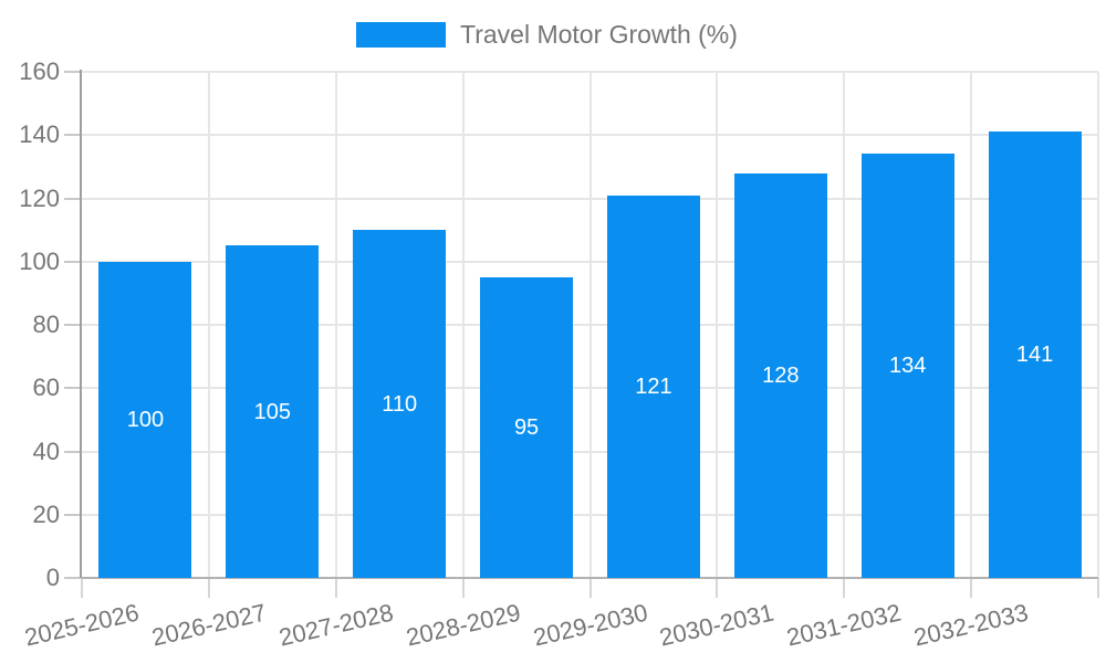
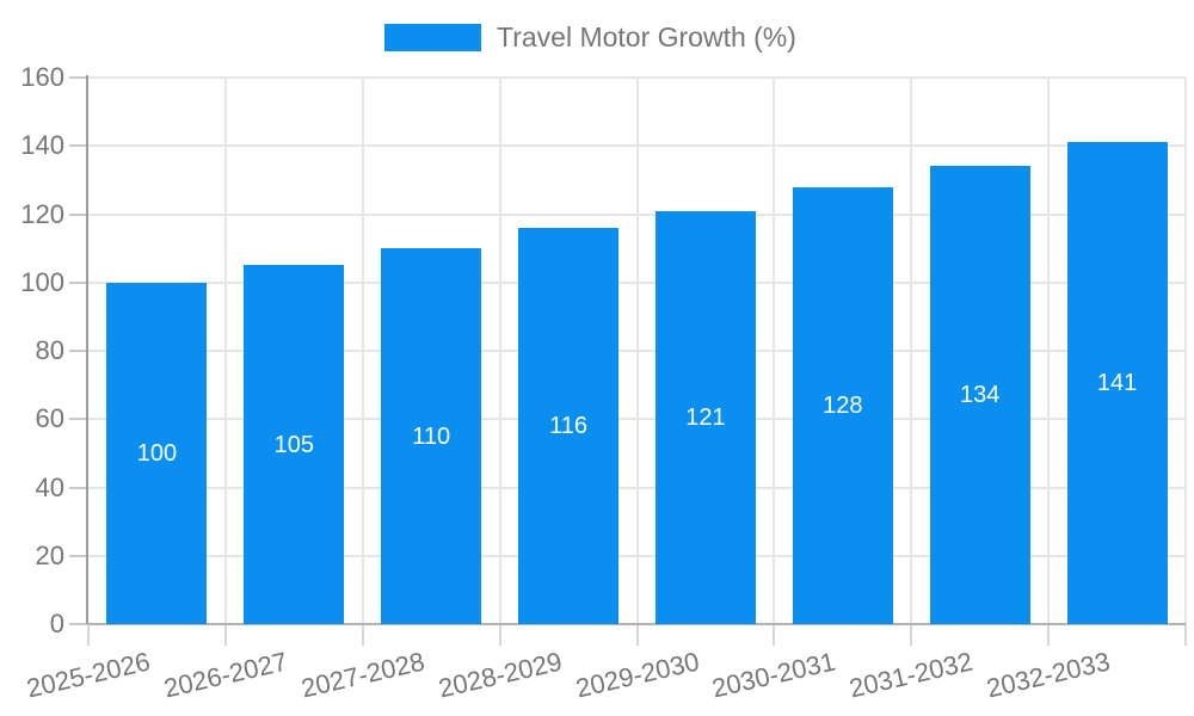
2028-2029: 95 -> 116
